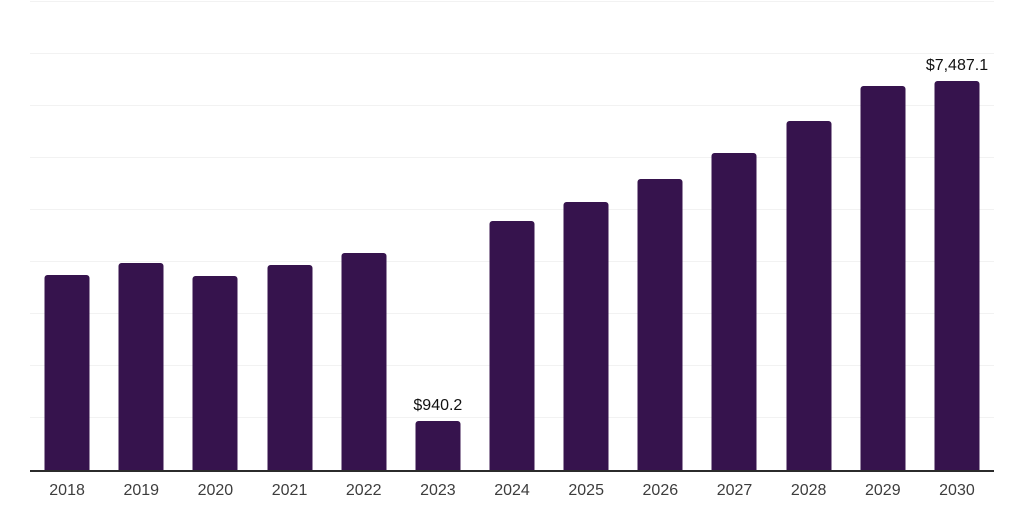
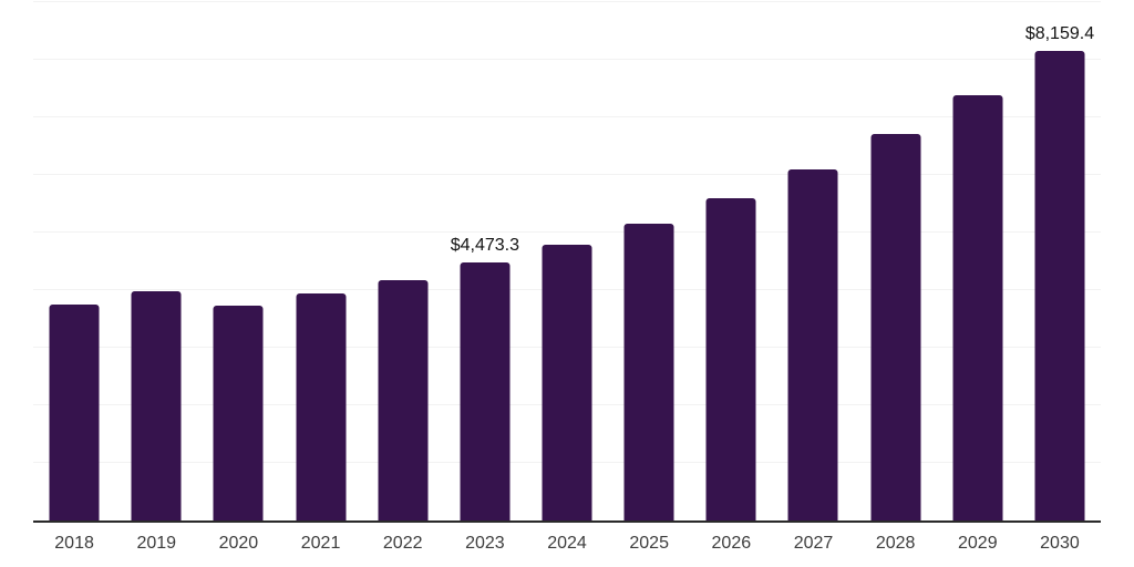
2023: $940.2 -> $4,473.3
2030: $7,487.1 -> $8,159.4
